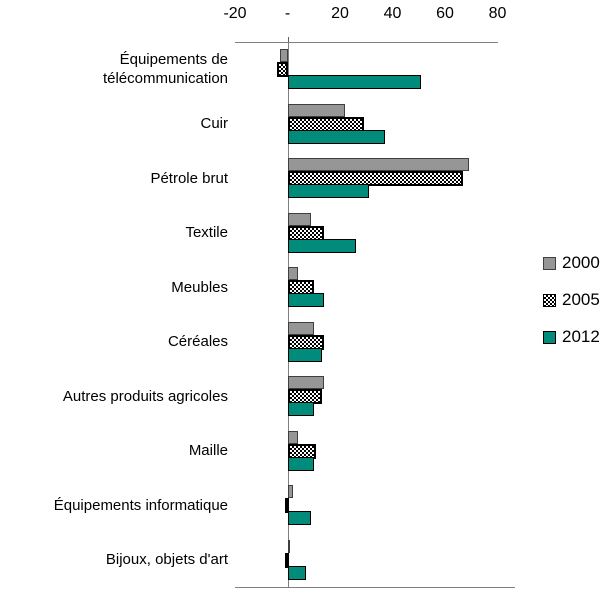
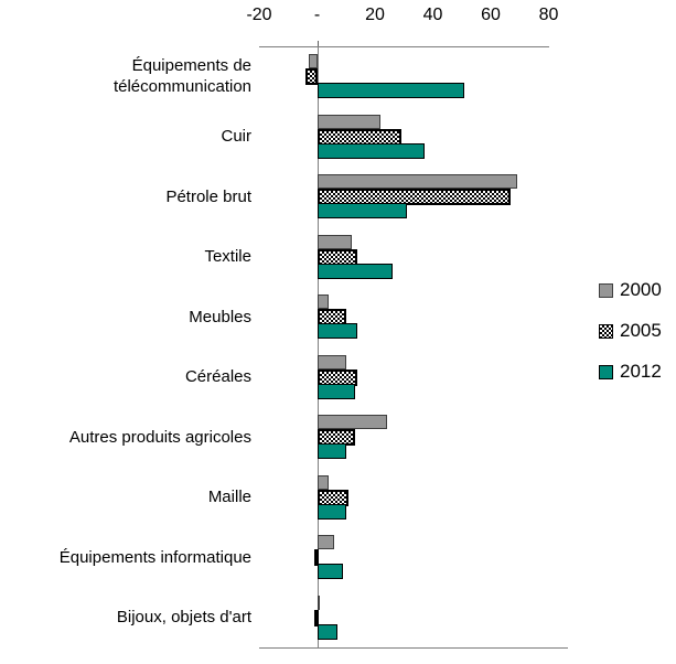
2000/Textile: 9 -> 12
2000/Autres produits agricoles: 14 -> 24
2000/Équipements informatique: 2 -> 6
